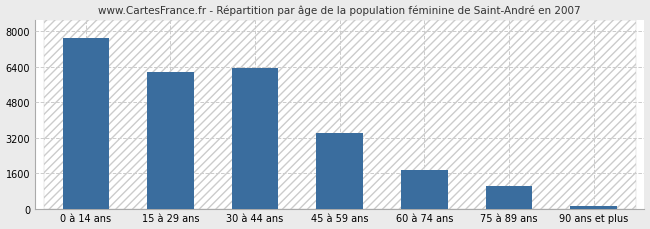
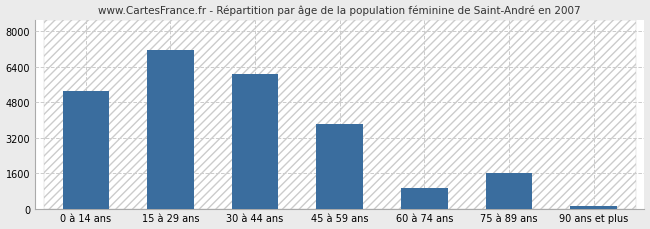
0 à 14 ans: 7700 -> 5300
15 à 29 ans: 6150 -> 7150
30 à 44 ans: 6350 -> 6050
45 à 59 ans: 3400 -> 3800
60 à 74 ans: 1750 -> 950
75 à 89 ans: 1000 -> 1600
